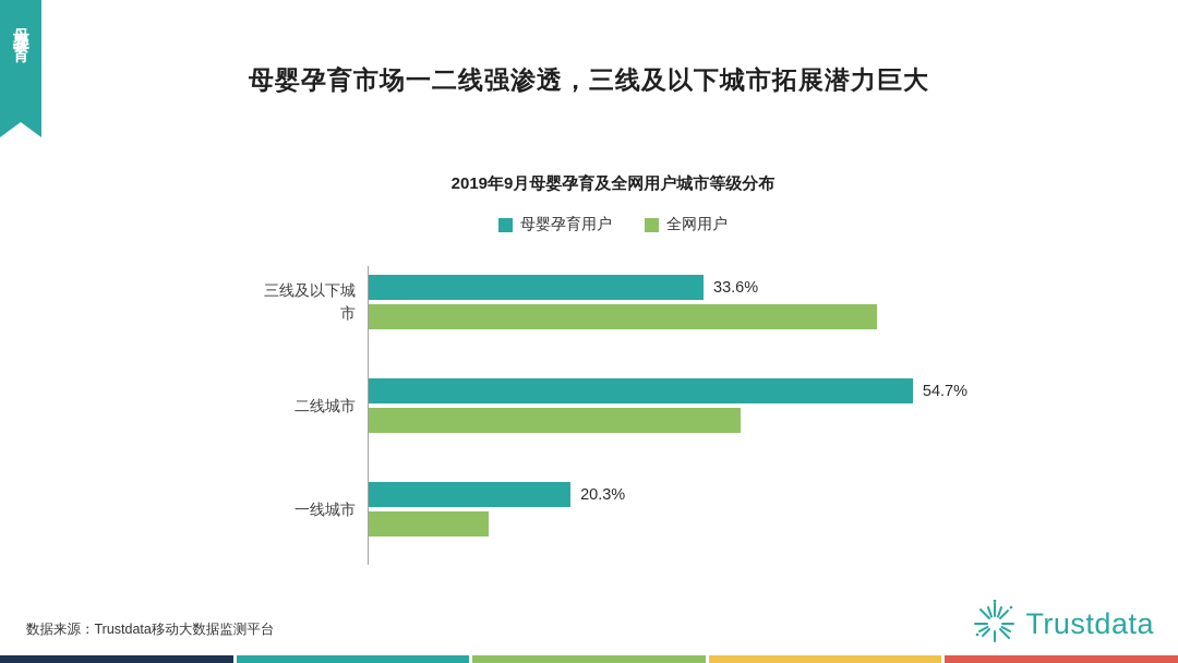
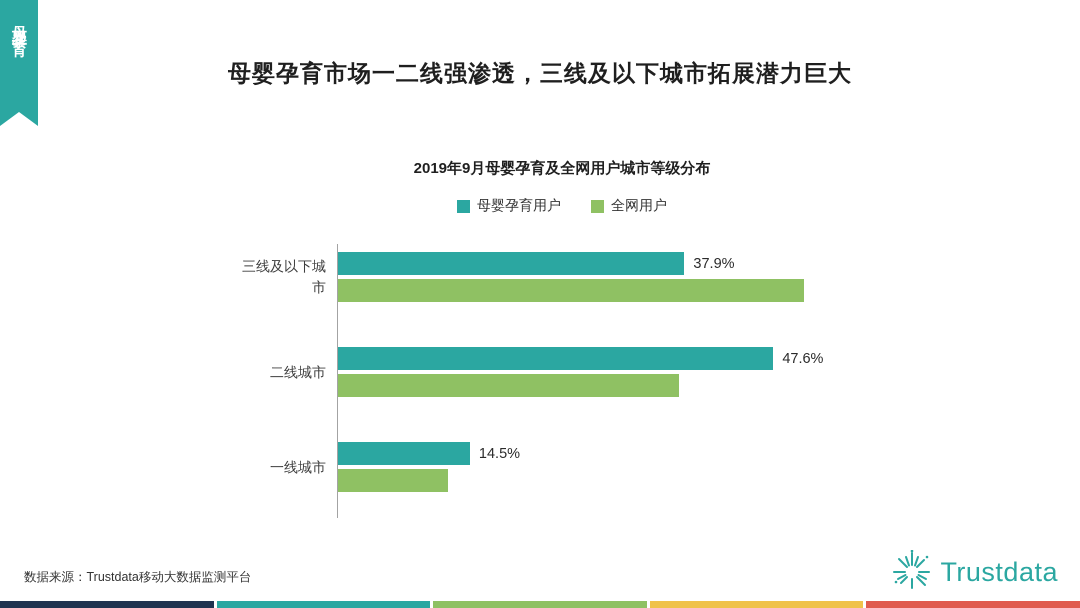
母婴孕育用户/三线及以下城市: 33.6% -> 37.9%
母婴孕育用户/二线城市: 54.7% -> 47.6%
母婴孕育用户/一线城市: 20.3% -> 14.5%
